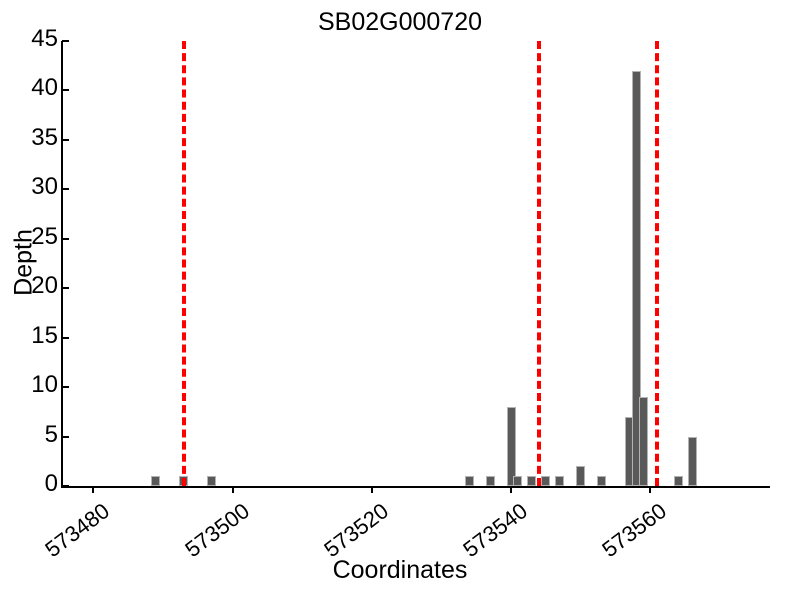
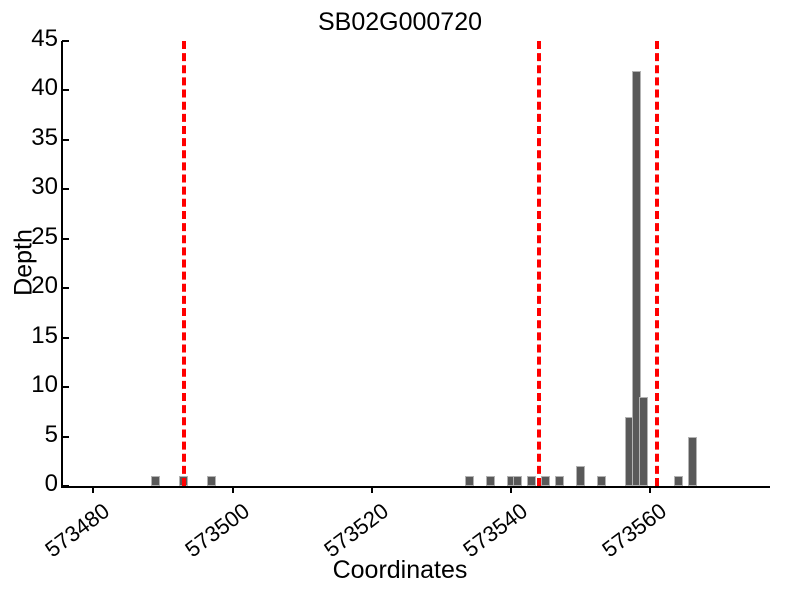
573540: 8 -> 1
